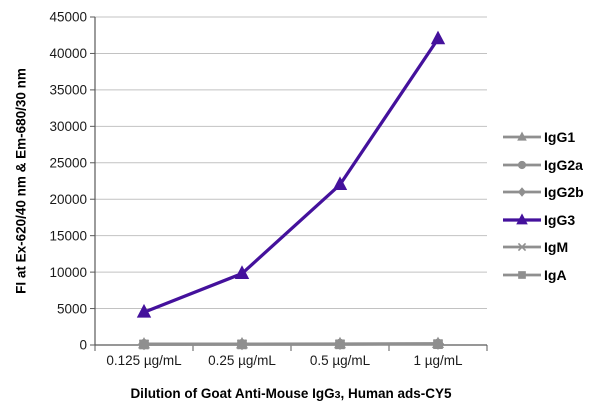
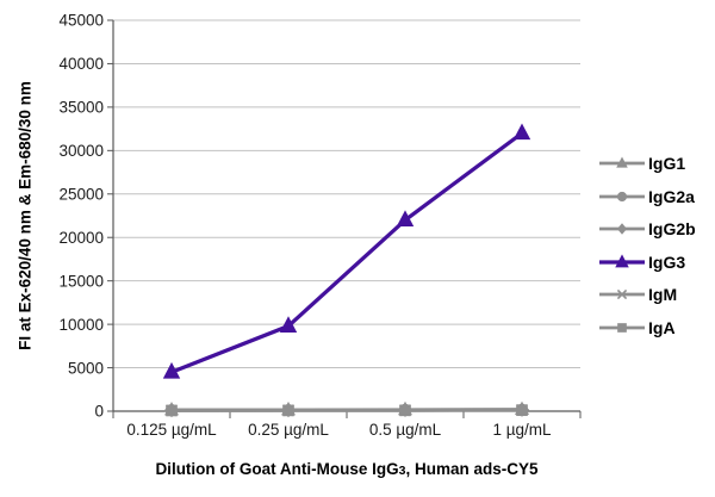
IgG3/1 µg/mL: 42000 -> 32000
